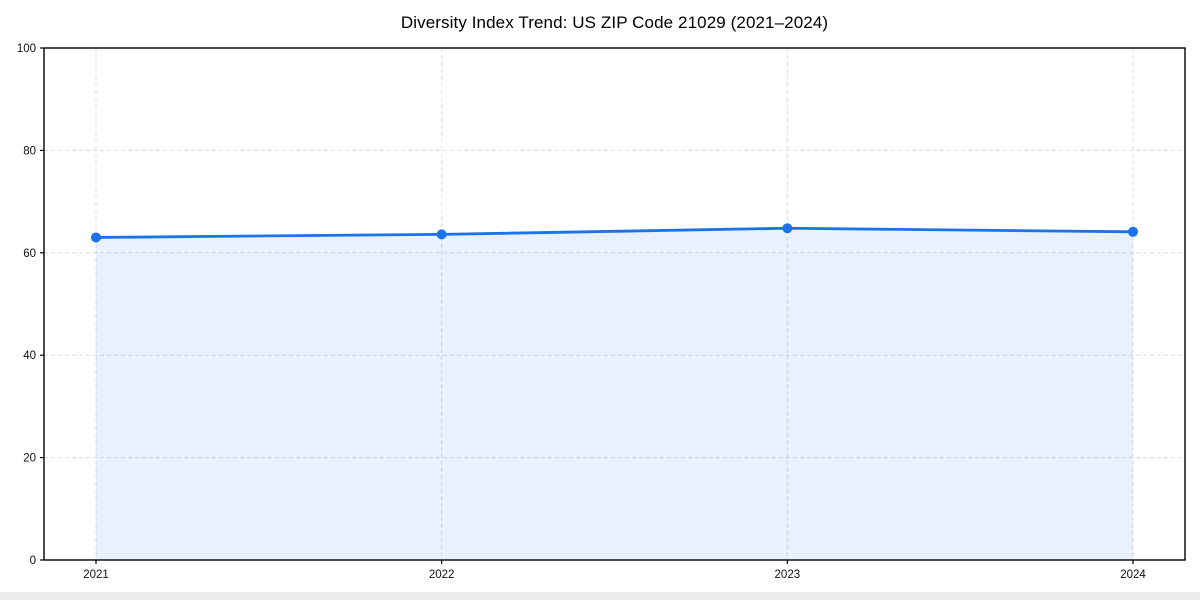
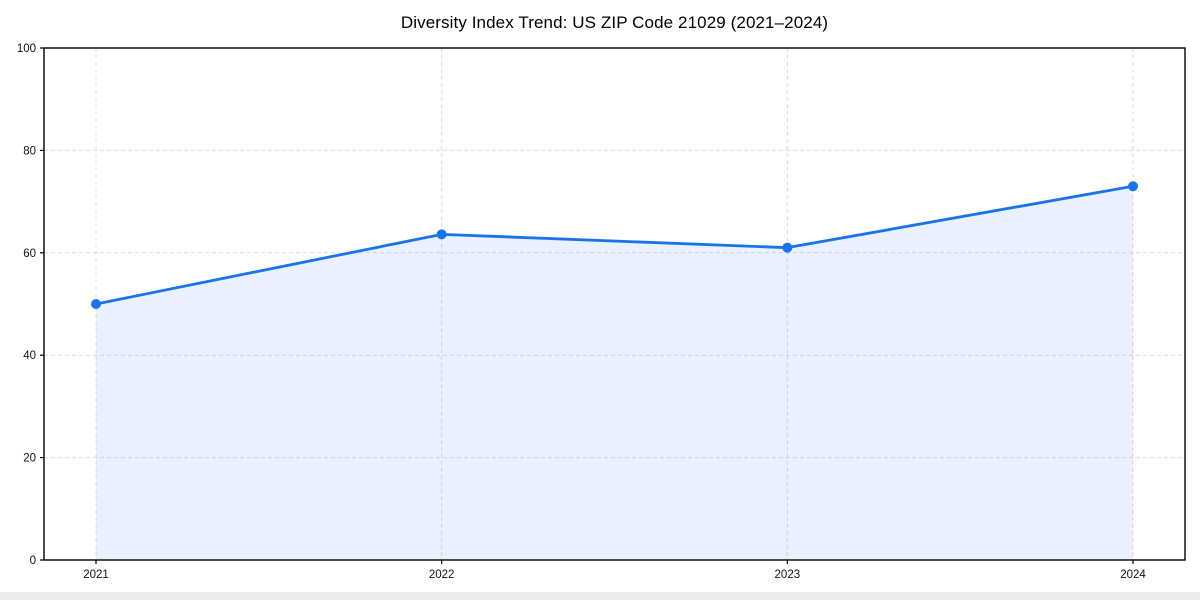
2021: 63 -> 50
2023: 65 -> 61
2024: 64 -> 73
